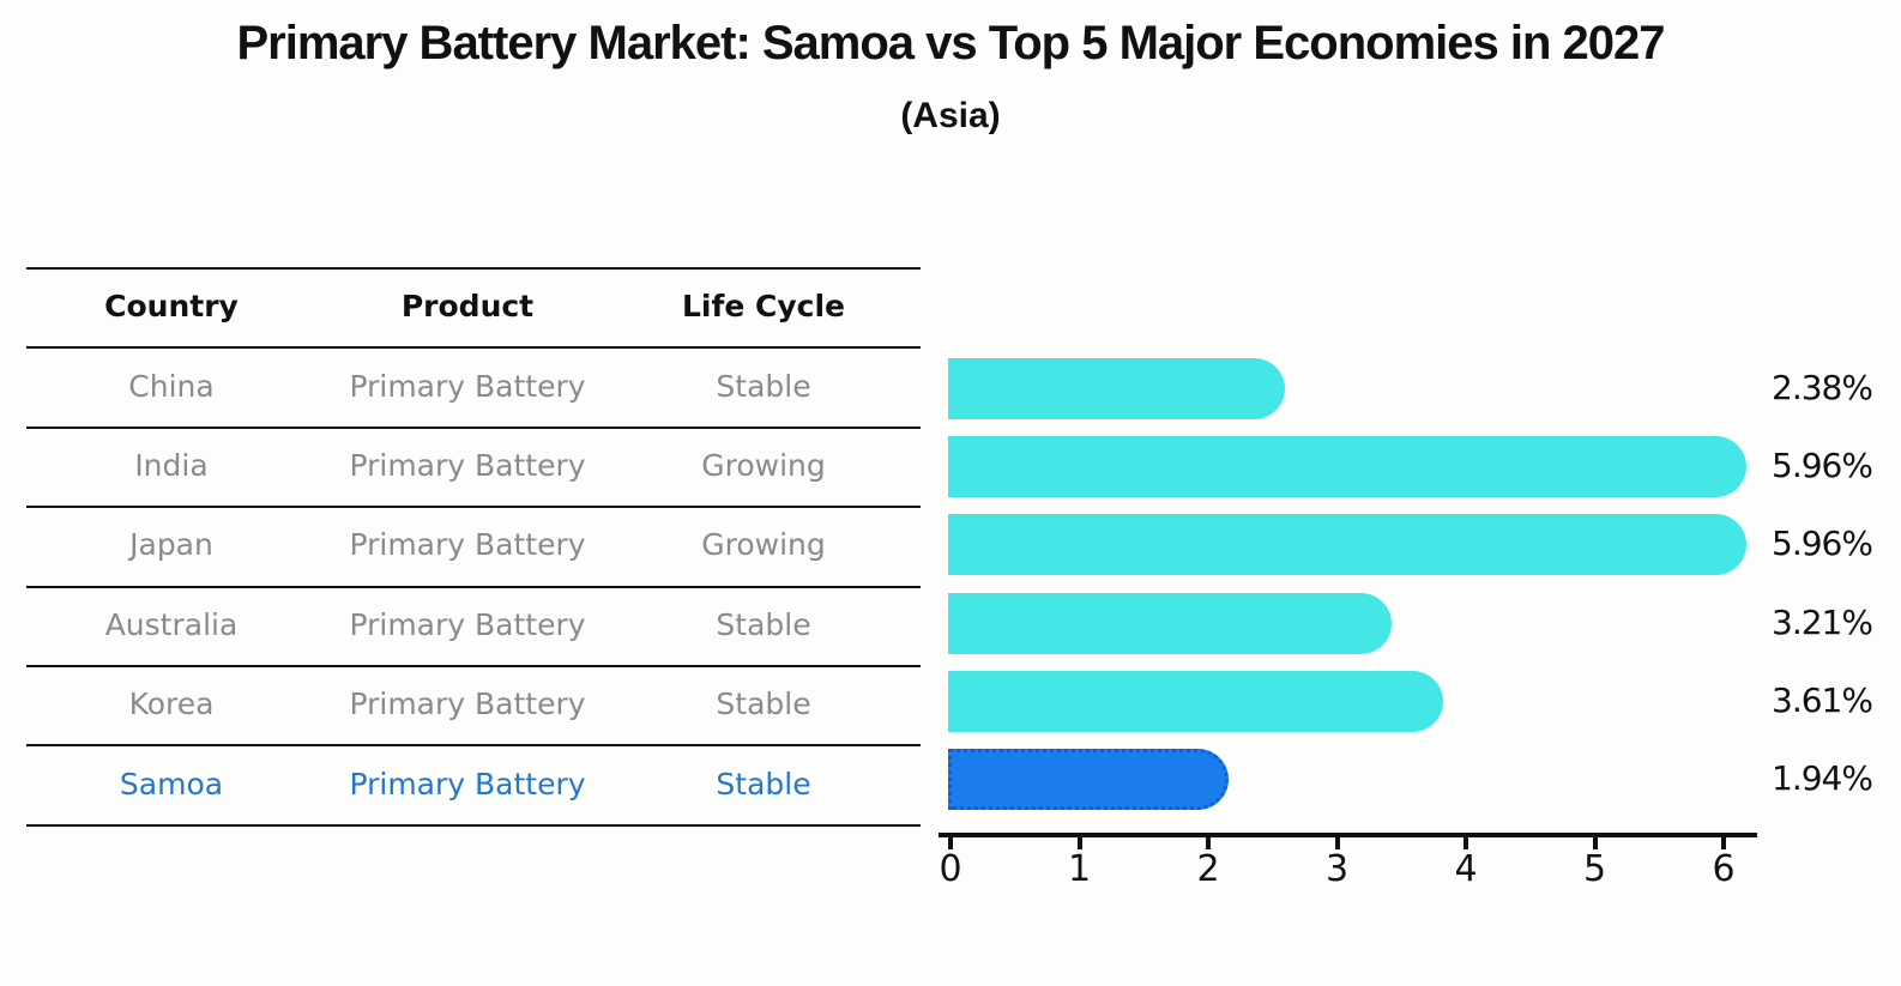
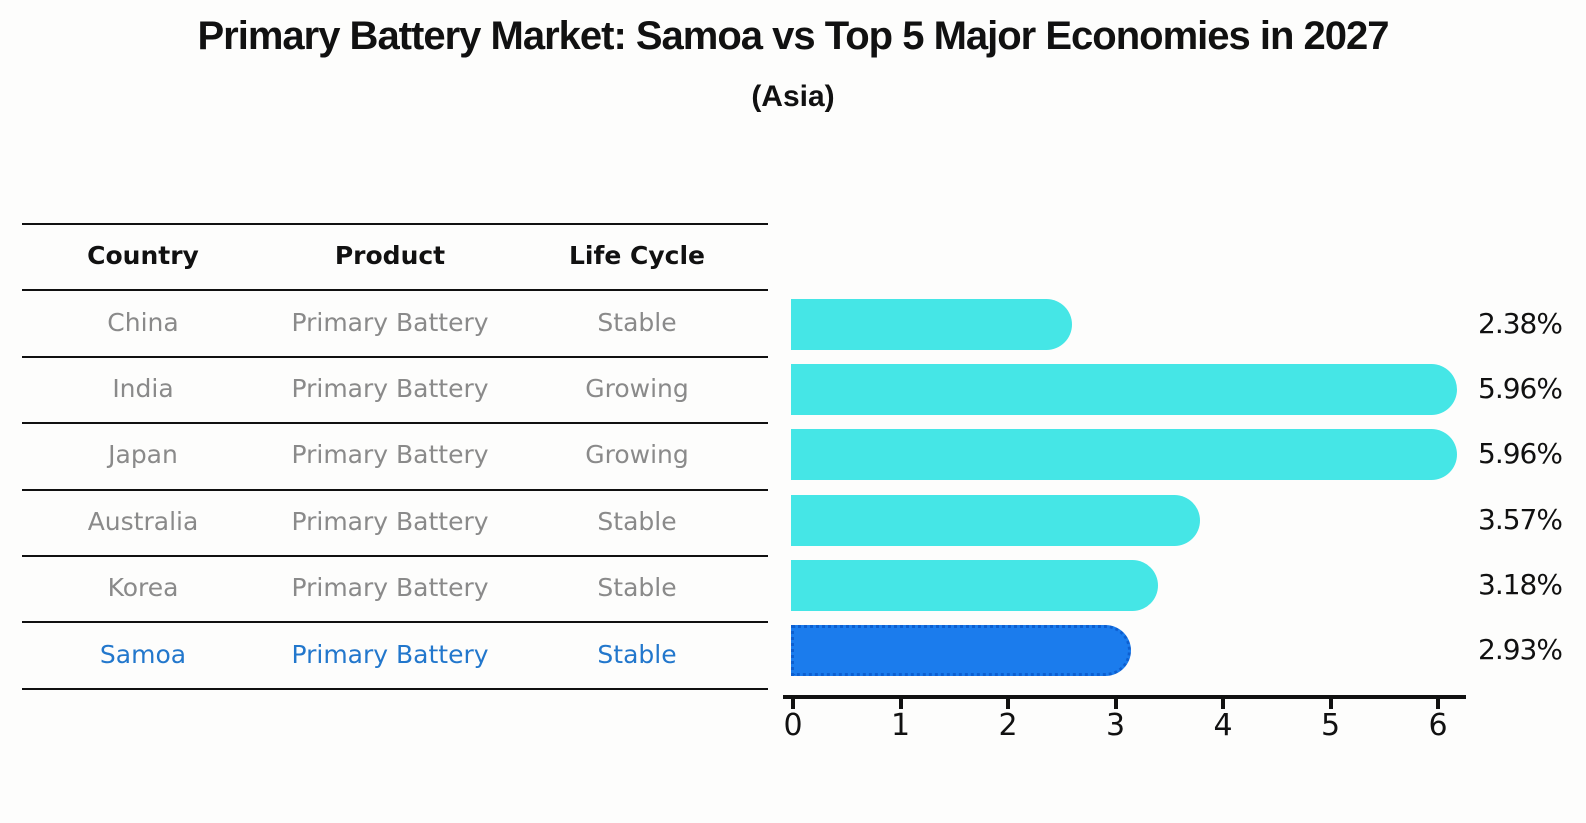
Australia: 3.21% -> 3.57%
Korea: 3.61% -> 3.18%
Samoa: 1.94% -> 2.93%
